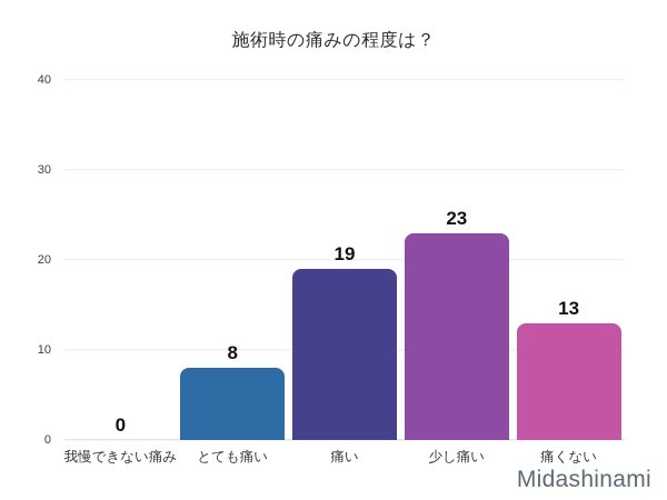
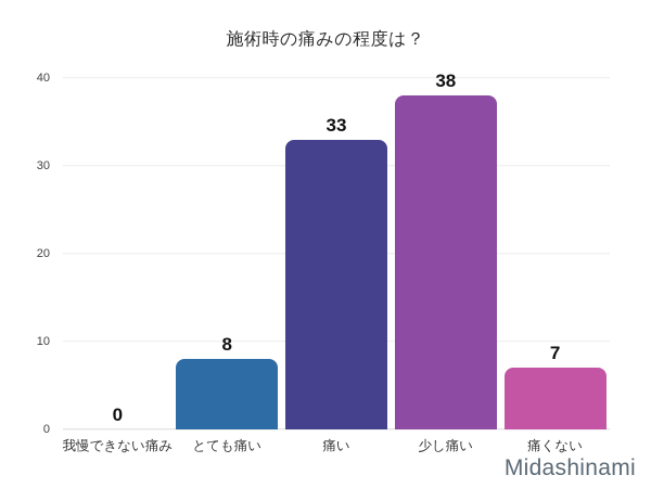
痛い: 19 -> 33
少し痛い: 23 -> 38
痛くない: 13 -> 7
